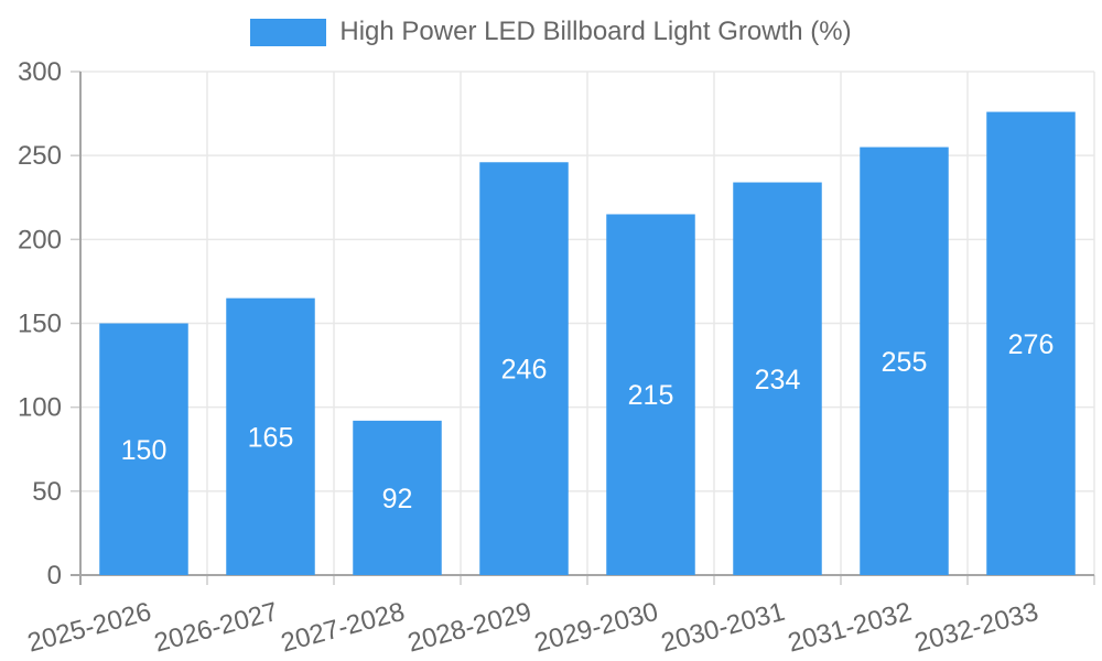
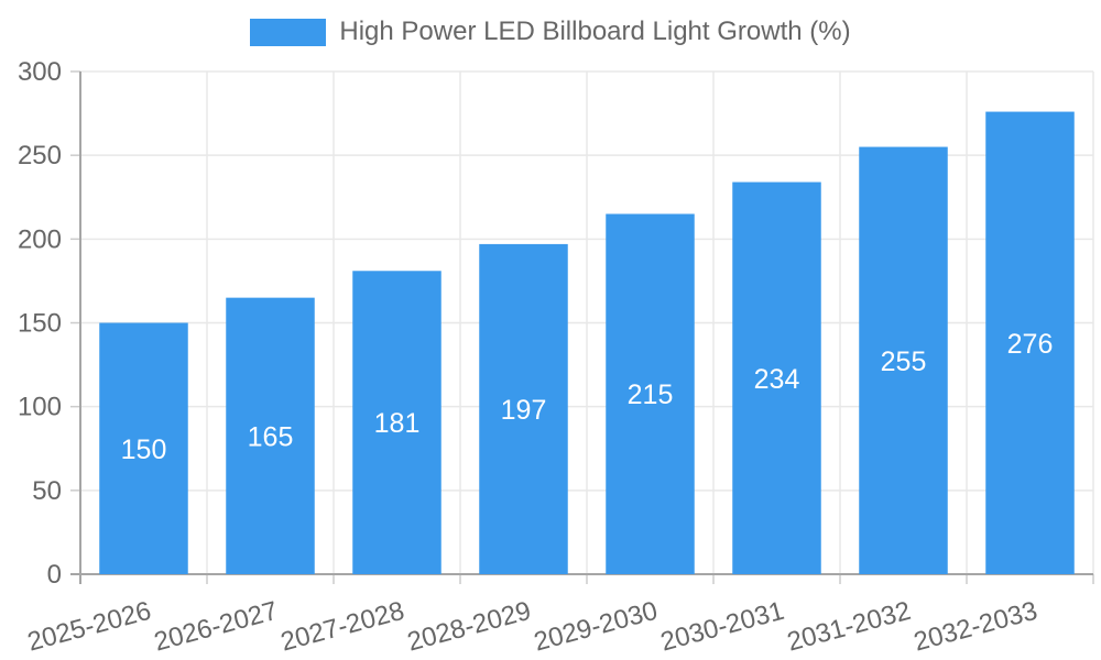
2027-2028: 92 -> 181
2028-2029: 246 -> 197
